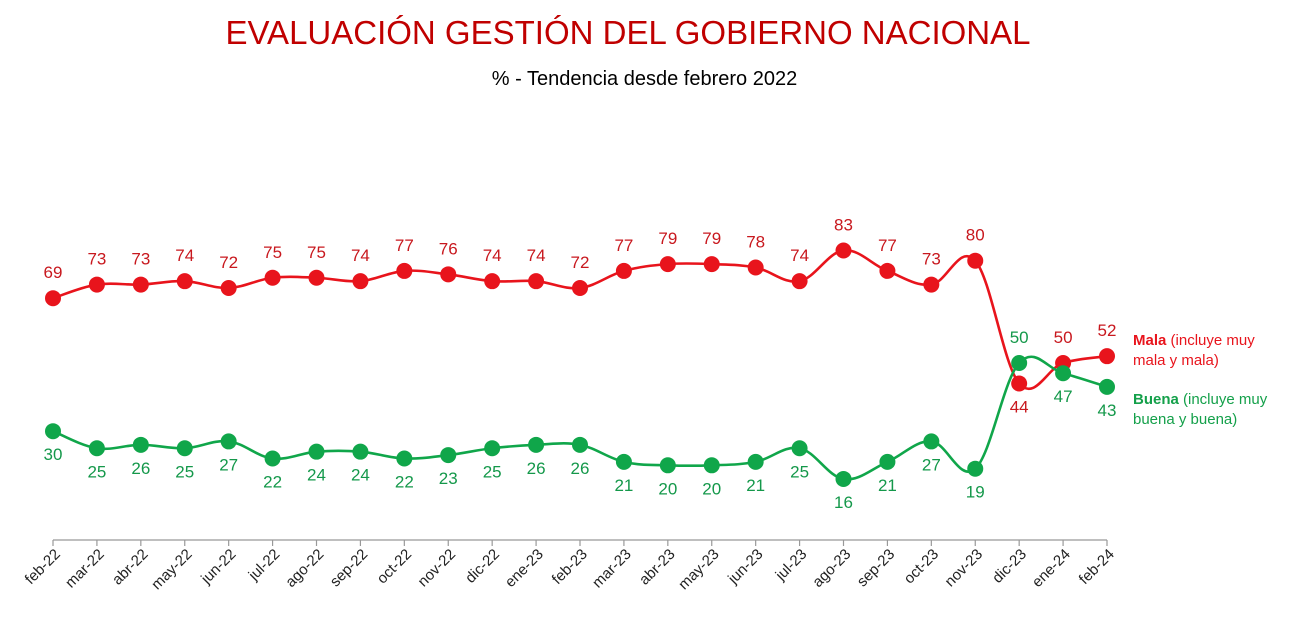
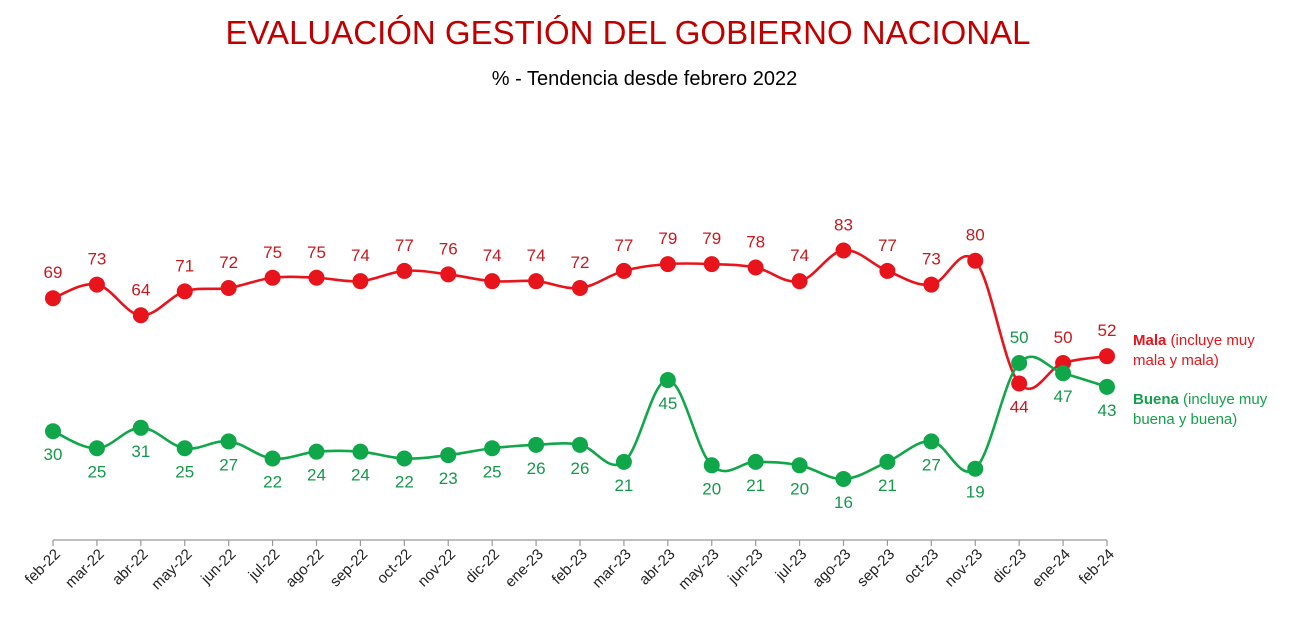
Mala (incluye muy mala y mala)/abr-22: 73 -> 64
Buena (incluye muy buena y buena)/abr-22: 26 -> 31
Mala (incluye muy mala y mala)/may-22: 74 -> 71
Buena (incluye muy buena y buena)/abr-23: 20 -> 45
Buena (incluye muy buena y buena)/jul-23: 25 -> 20
